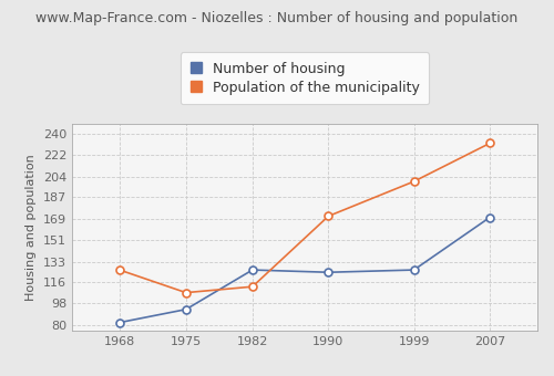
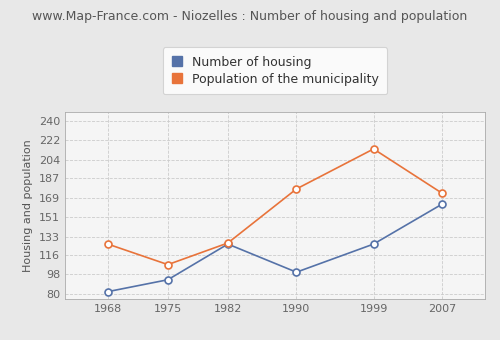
Population of the municipality/1982: 112 -> 127
Number of housing/1990: 124 -> 100
Population of the municipality/1990: 171 -> 177
Population of the municipality/1999: 200 -> 214
Number of housing/2007: 170 -> 163
Population of the municipality/2007: 232 -> 173
